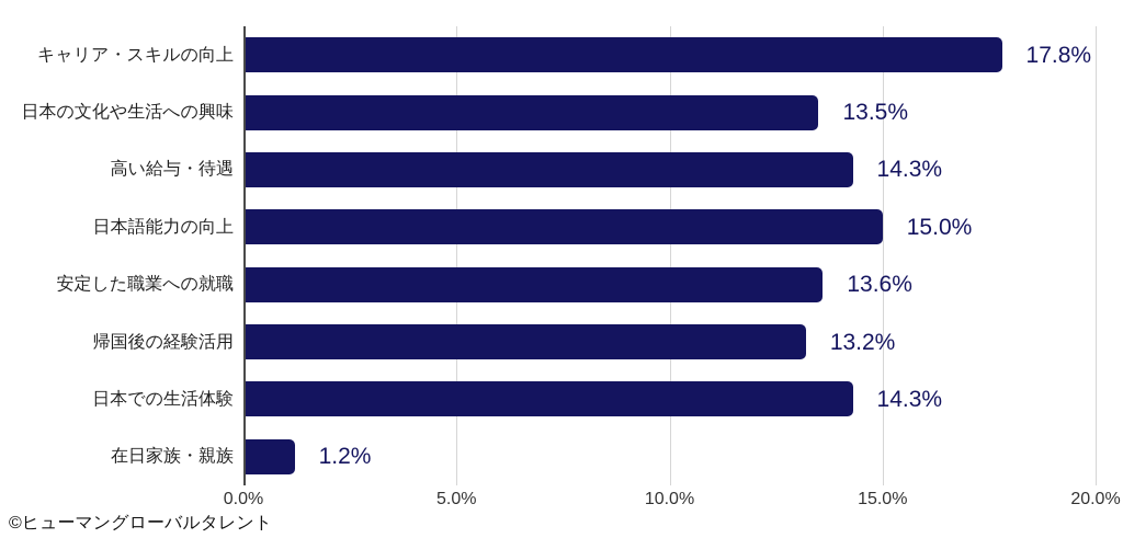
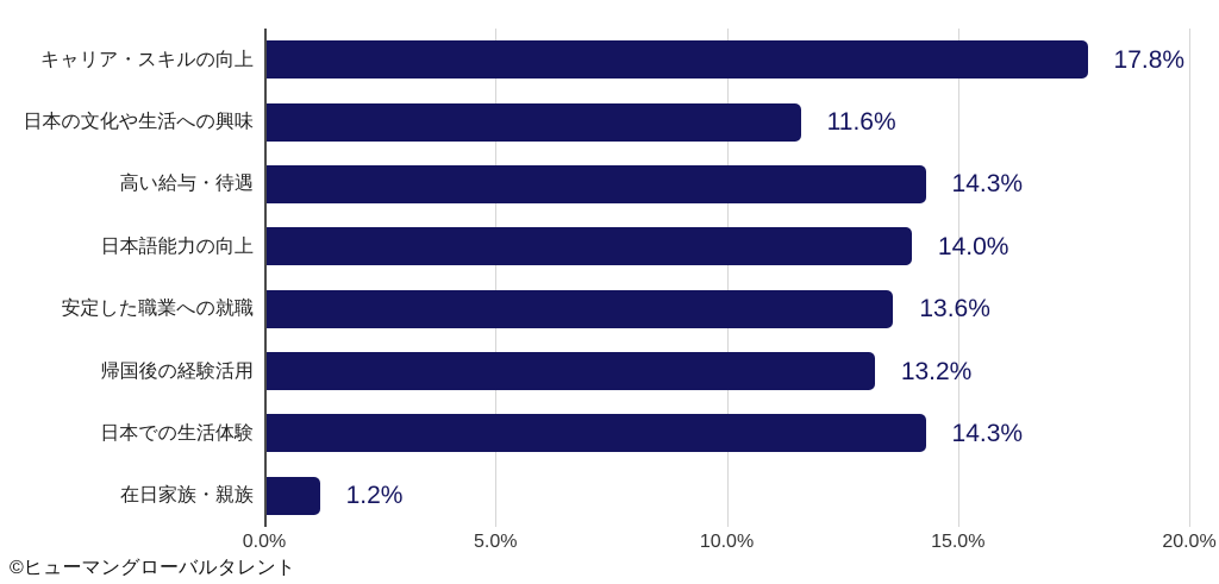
日本の文化や生活への興味: 13.5% -> 11.6%
日本語能力の向上: 15.0% -> 14.0%
